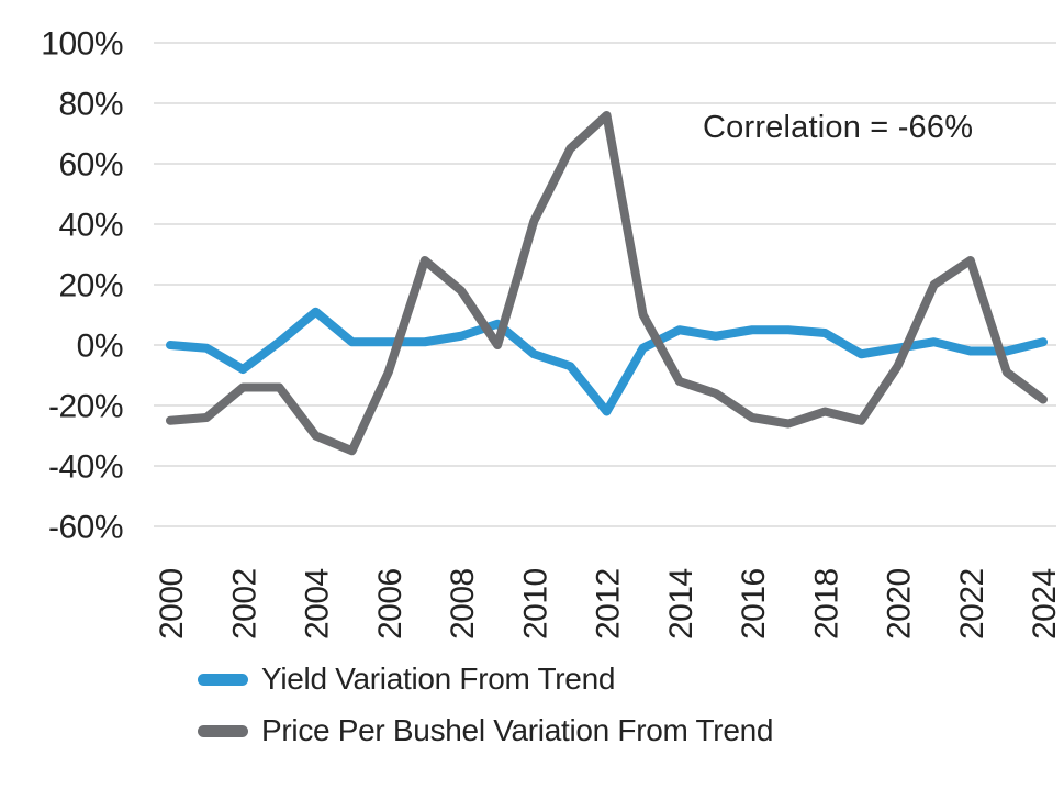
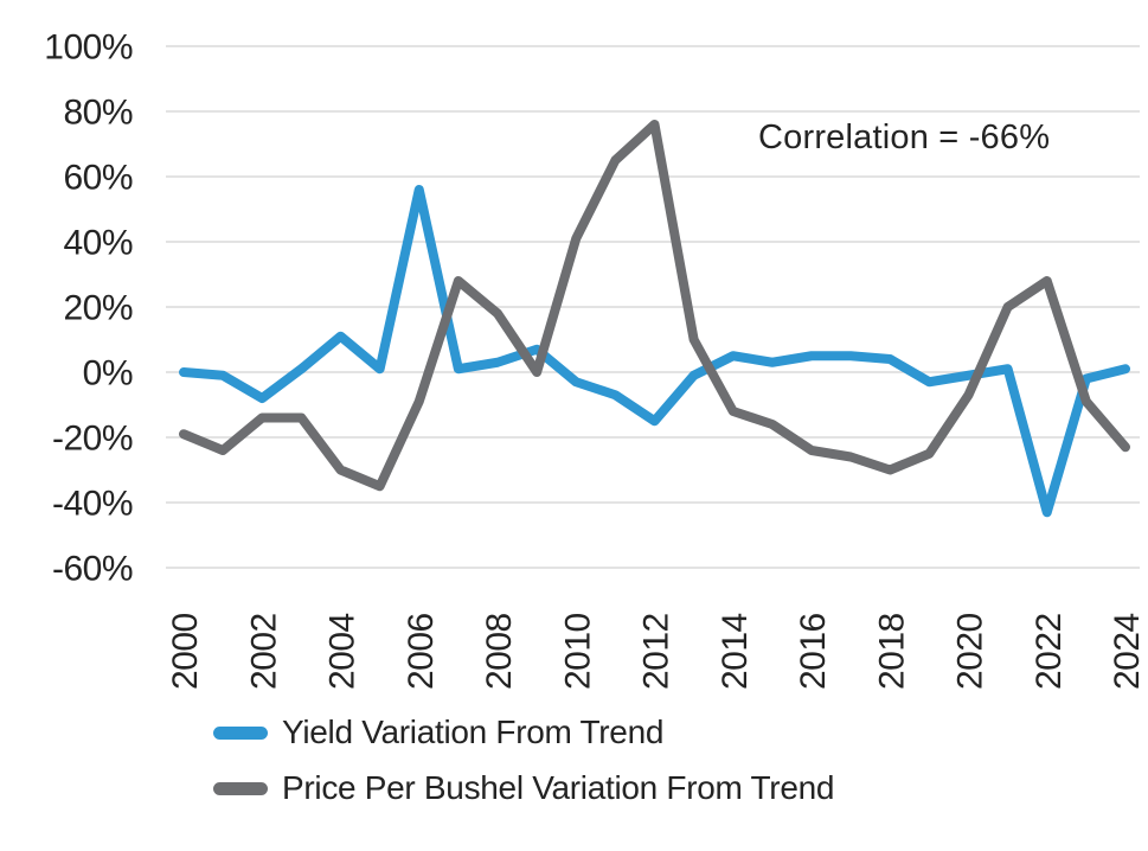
Price Per Bushel Variation From Trend/2000: -25% -> -19%
Yield Variation From Trend/2006: 1% -> 56%
Yield Variation From Trend/2012: -22% -> -15%
Price Per Bushel Variation From Trend/2018: -22% -> -30%
Yield Variation From Trend/2022: -2% -> -43%
Price Per Bushel Variation From Trend/2024: -18% -> -23%
